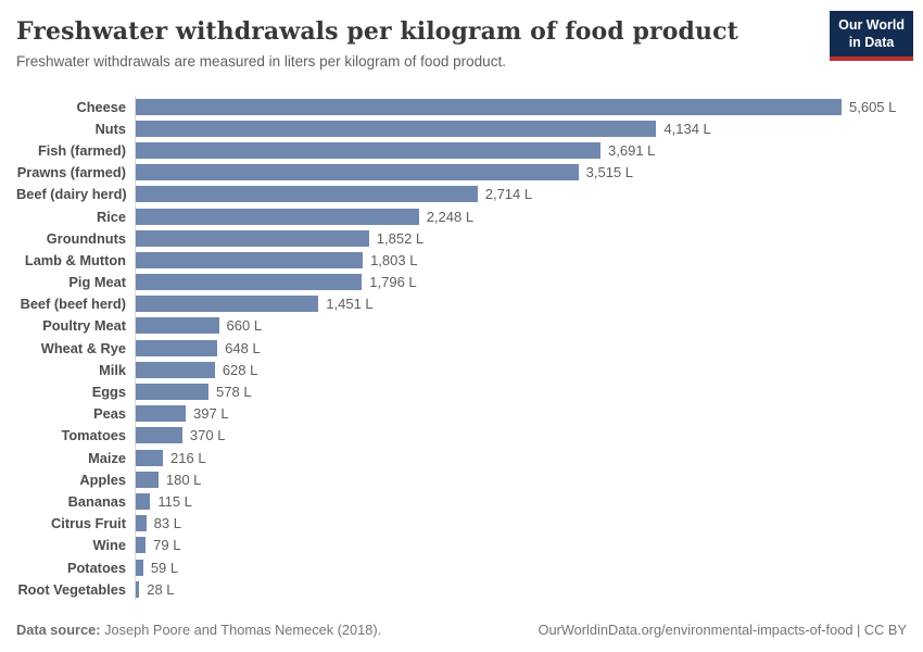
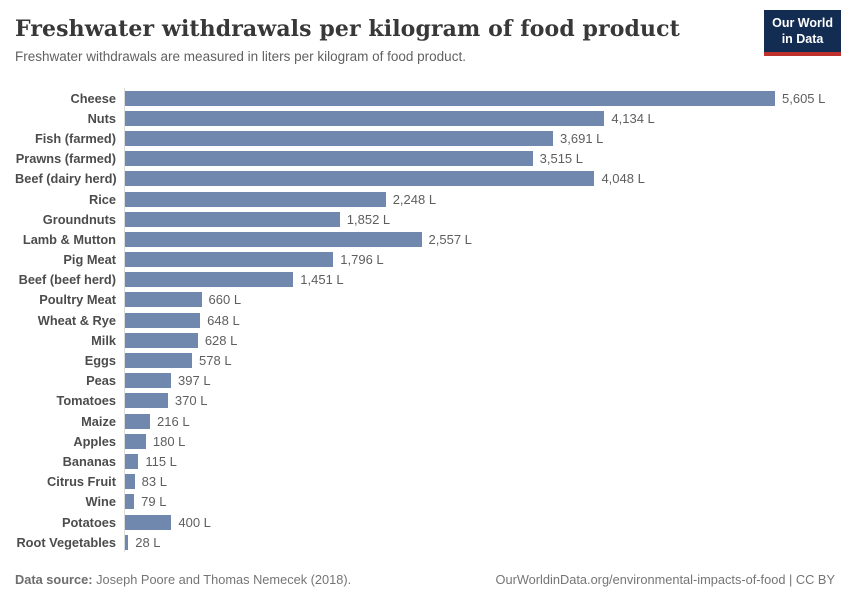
Beef (dairy herd): 2,714 -> 4,048
Lamb & Mutton: 1,803 -> 2,557
Potatoes: 59 -> 400
